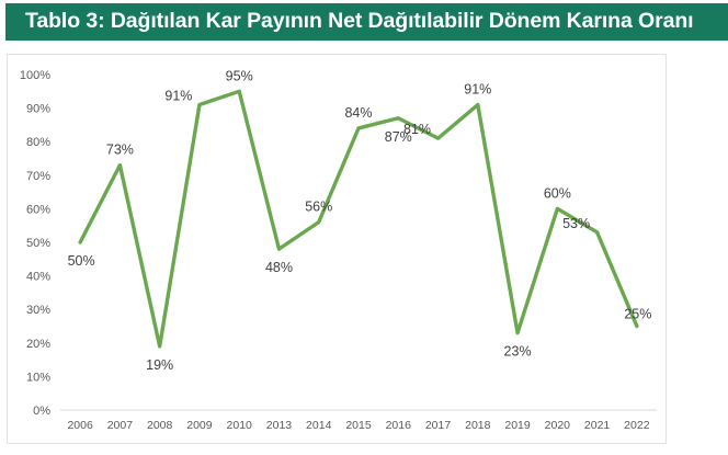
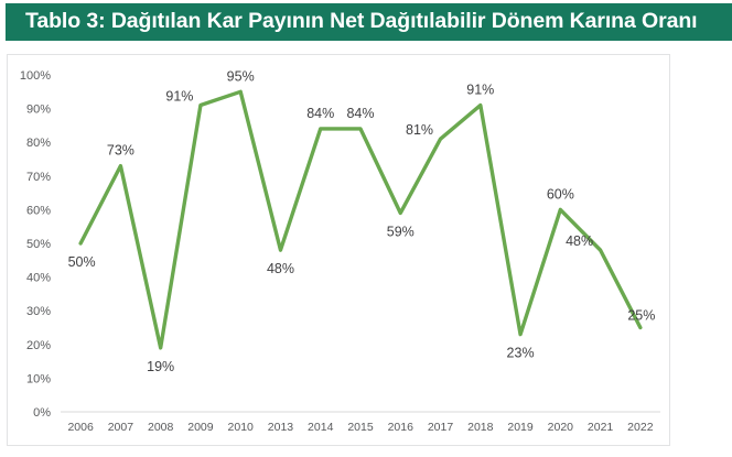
2014: 56% -> 84%
2016: 87% -> 59%
2021: 53% -> 48%
